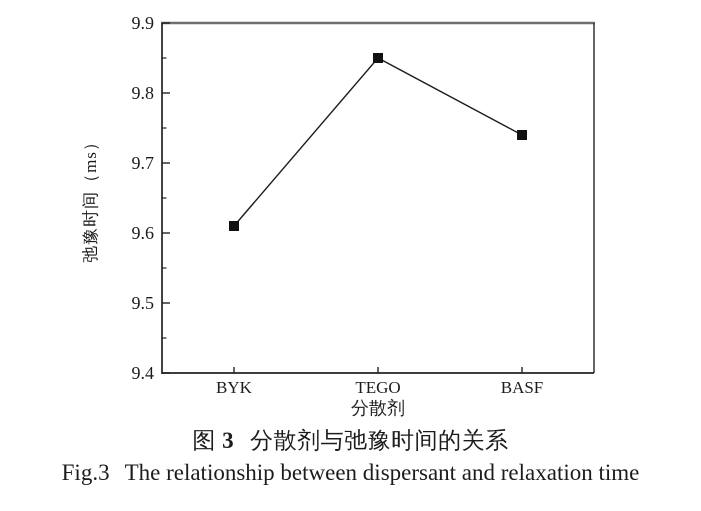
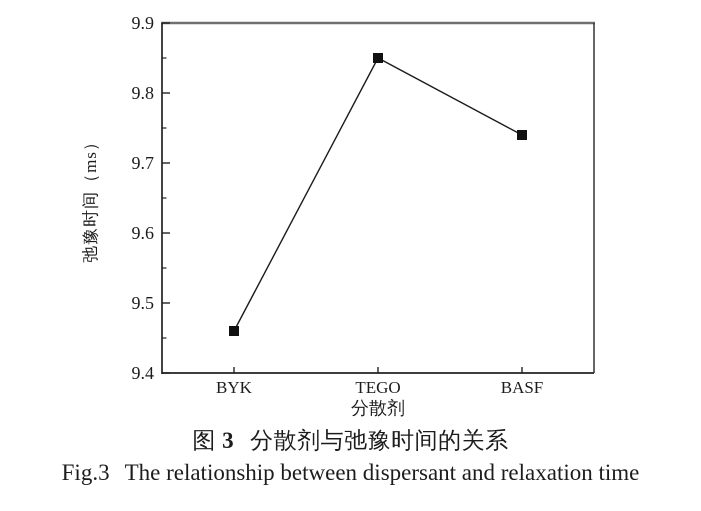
BYK: 9.61 -> 9.46
